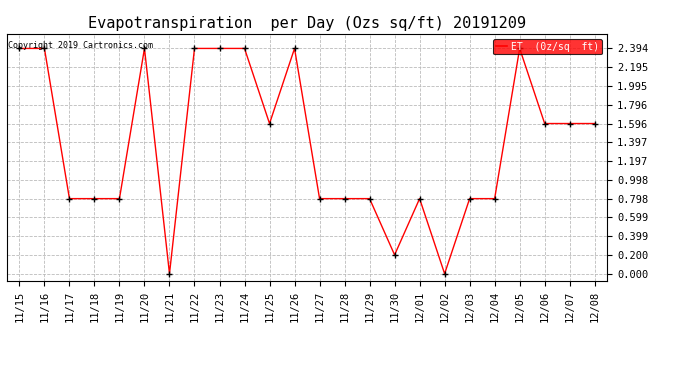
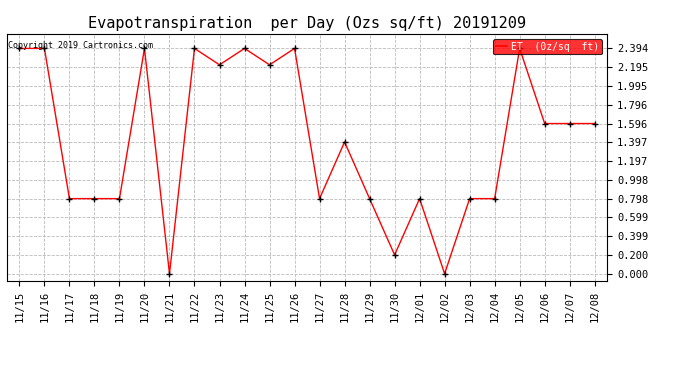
11/23: 2.39 -> 2.22
11/25: 1.60 -> 2.22
11/28: 0.80 -> 1.40
